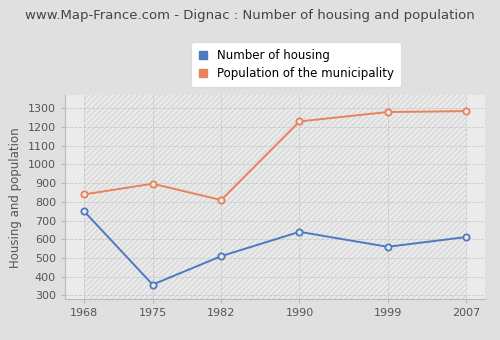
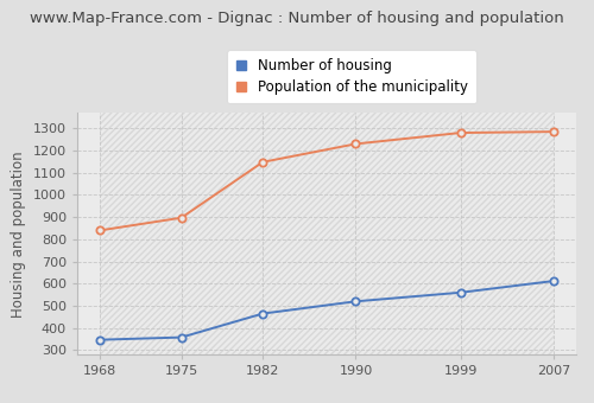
Number of housing/1968: 750 -> 350
Number of housing/1982: 510 -> 460
Population of the municipality/1982: 810 -> 1150
Number of housing/1990: 640 -> 520
